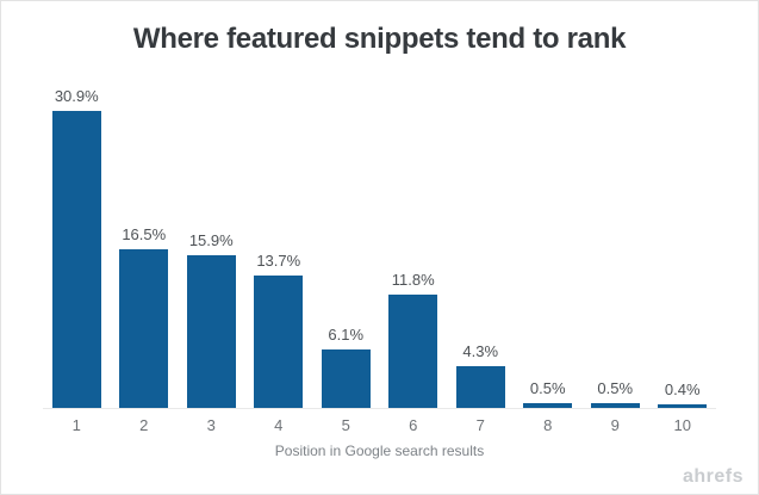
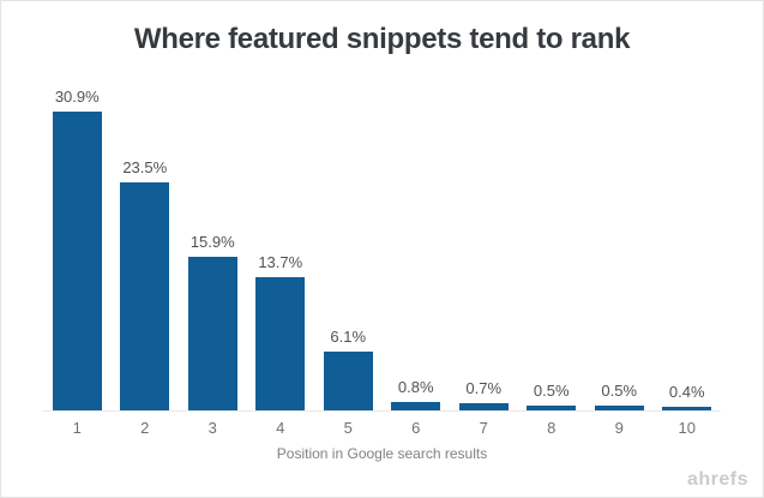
2: 16.5% -> 23.5%
6: 11.8% -> 0.8%
7: 4.3% -> 0.7%
